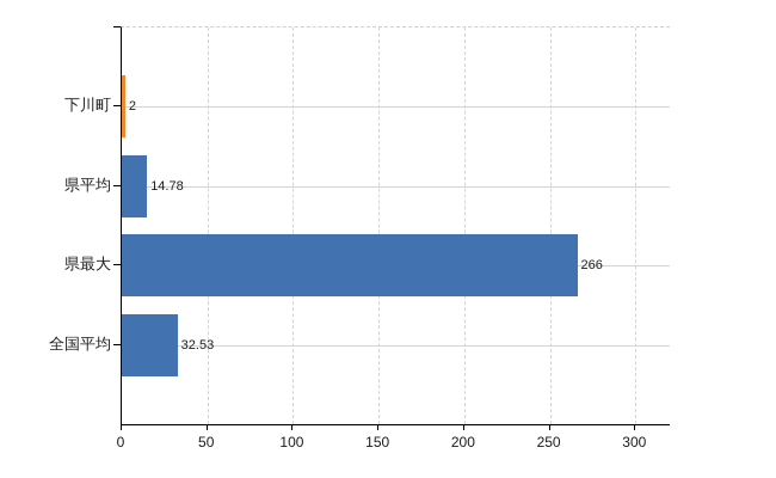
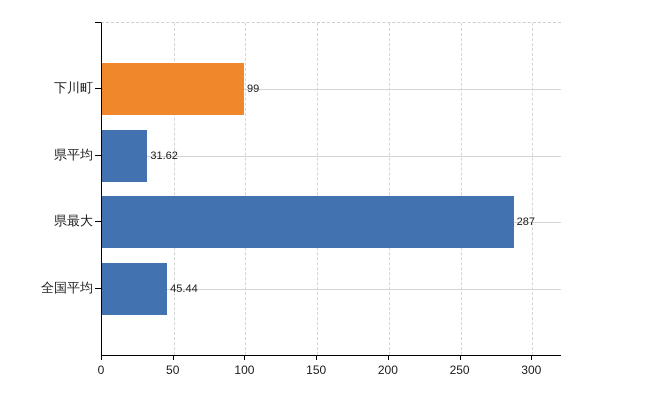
下川町: 2 -> 99
県平均: 14.78 -> 31.62
県最大: 266 -> 287
全国平均: 32.53 -> 45.44
